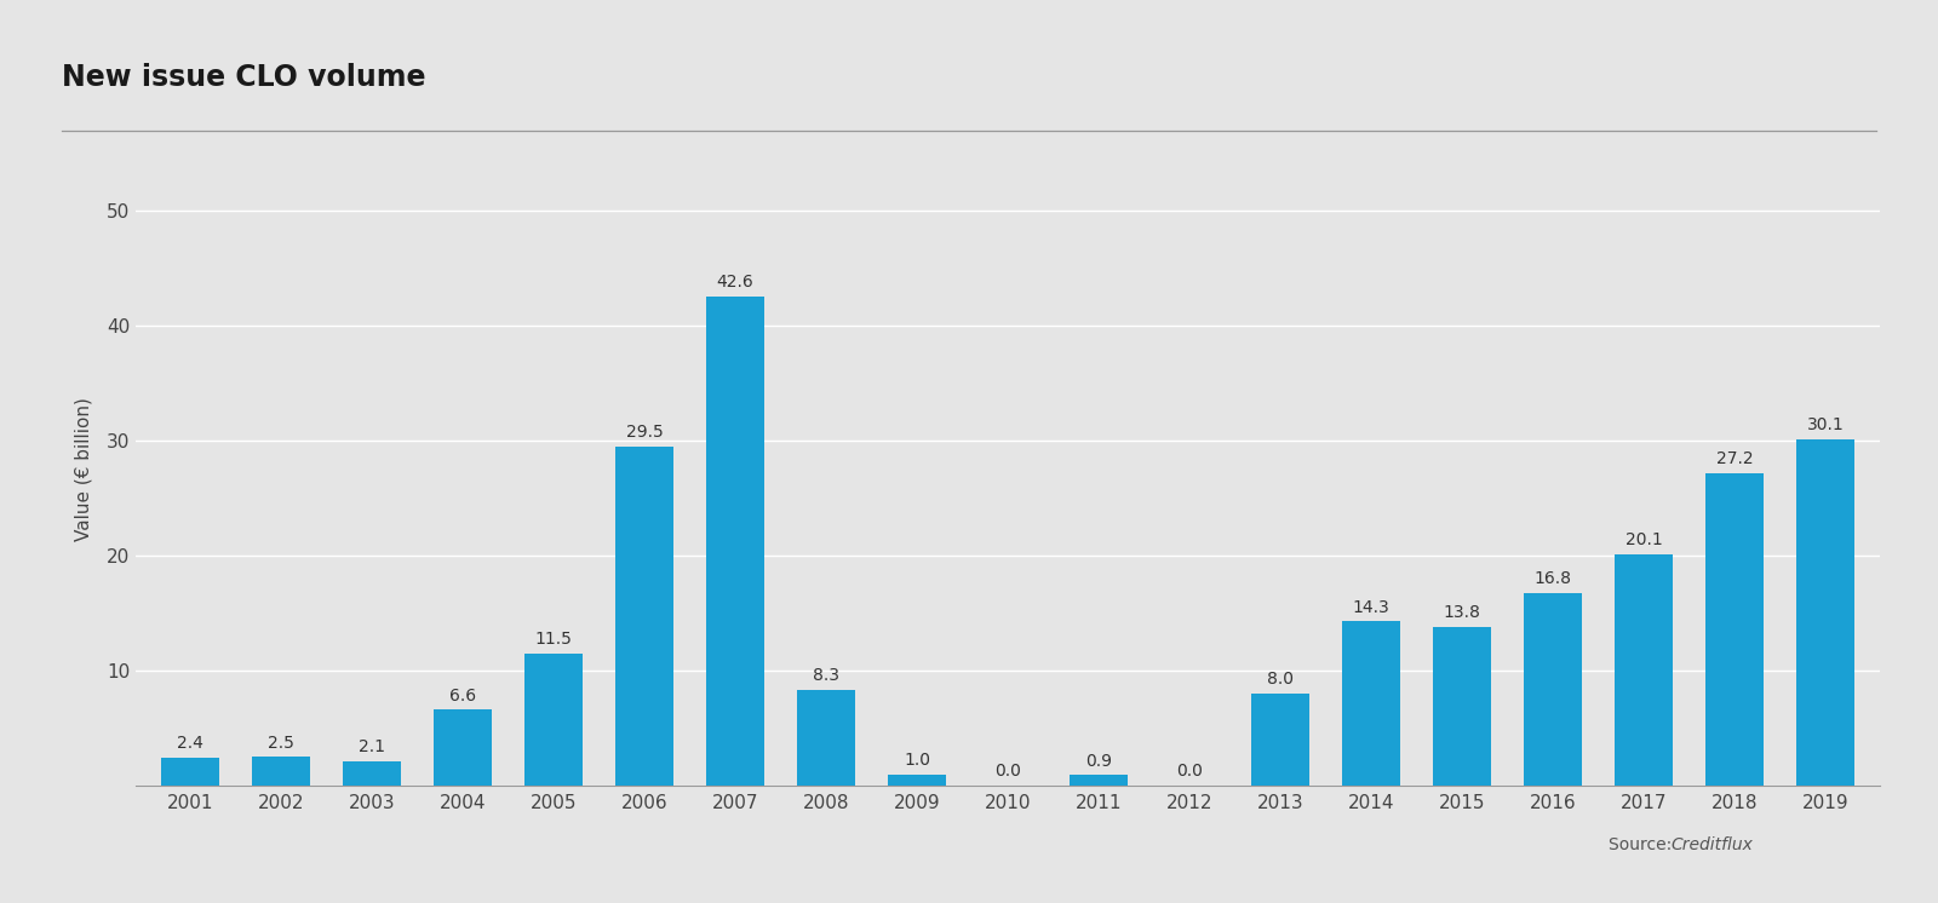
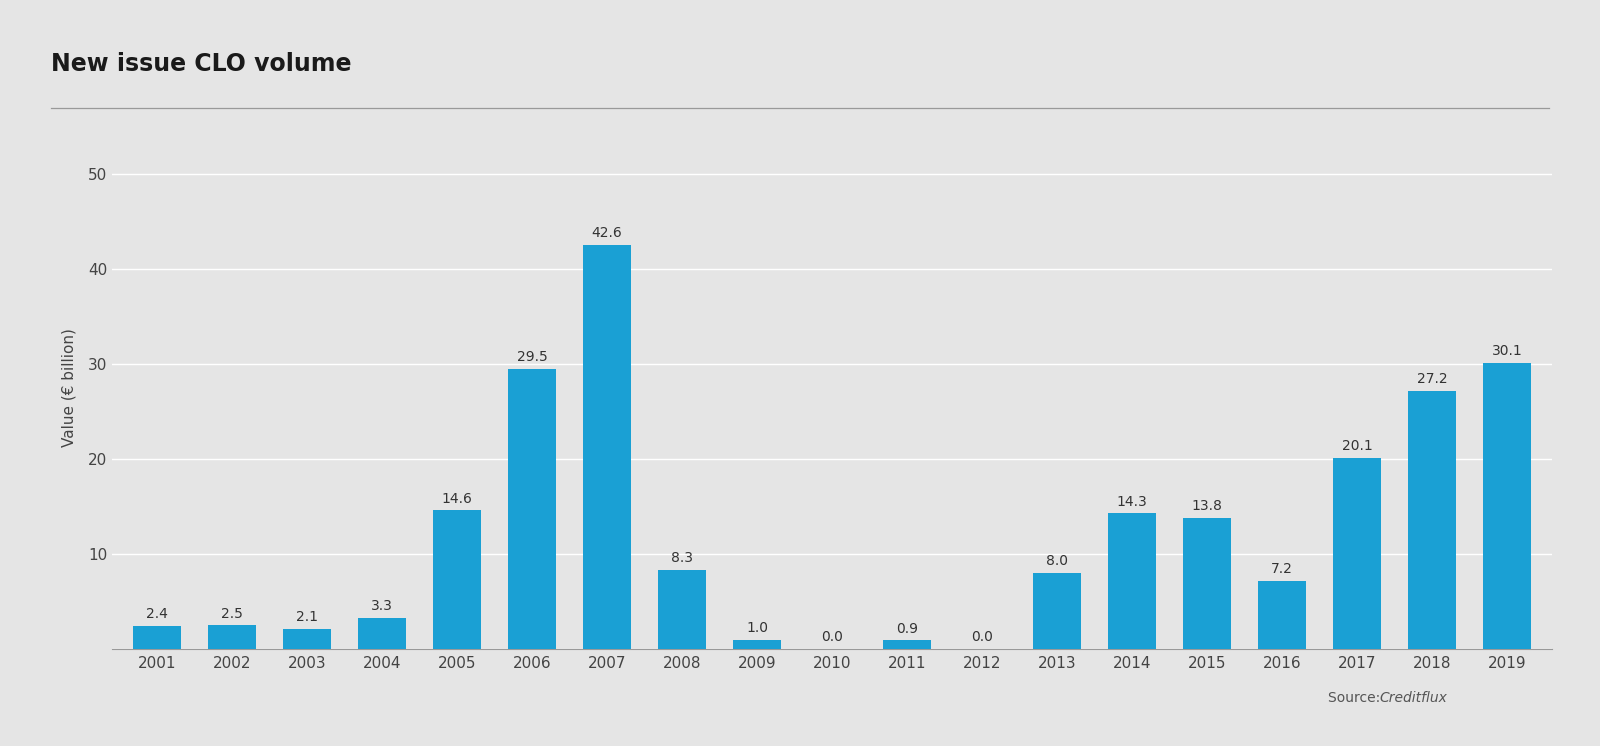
2004: 6.6 -> 3.3
2005: 11.5 -> 14.6
2016: 16.8 -> 7.2
